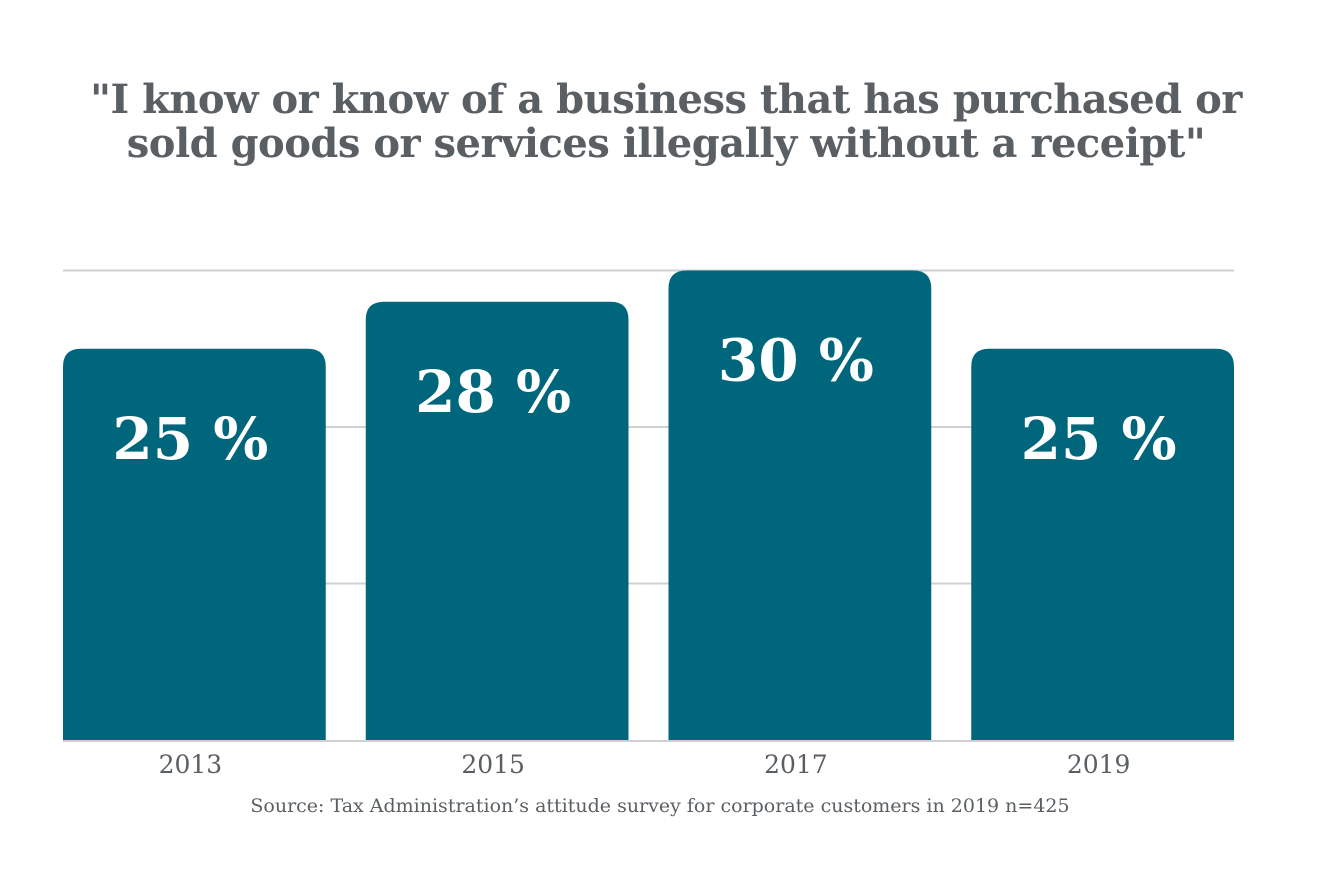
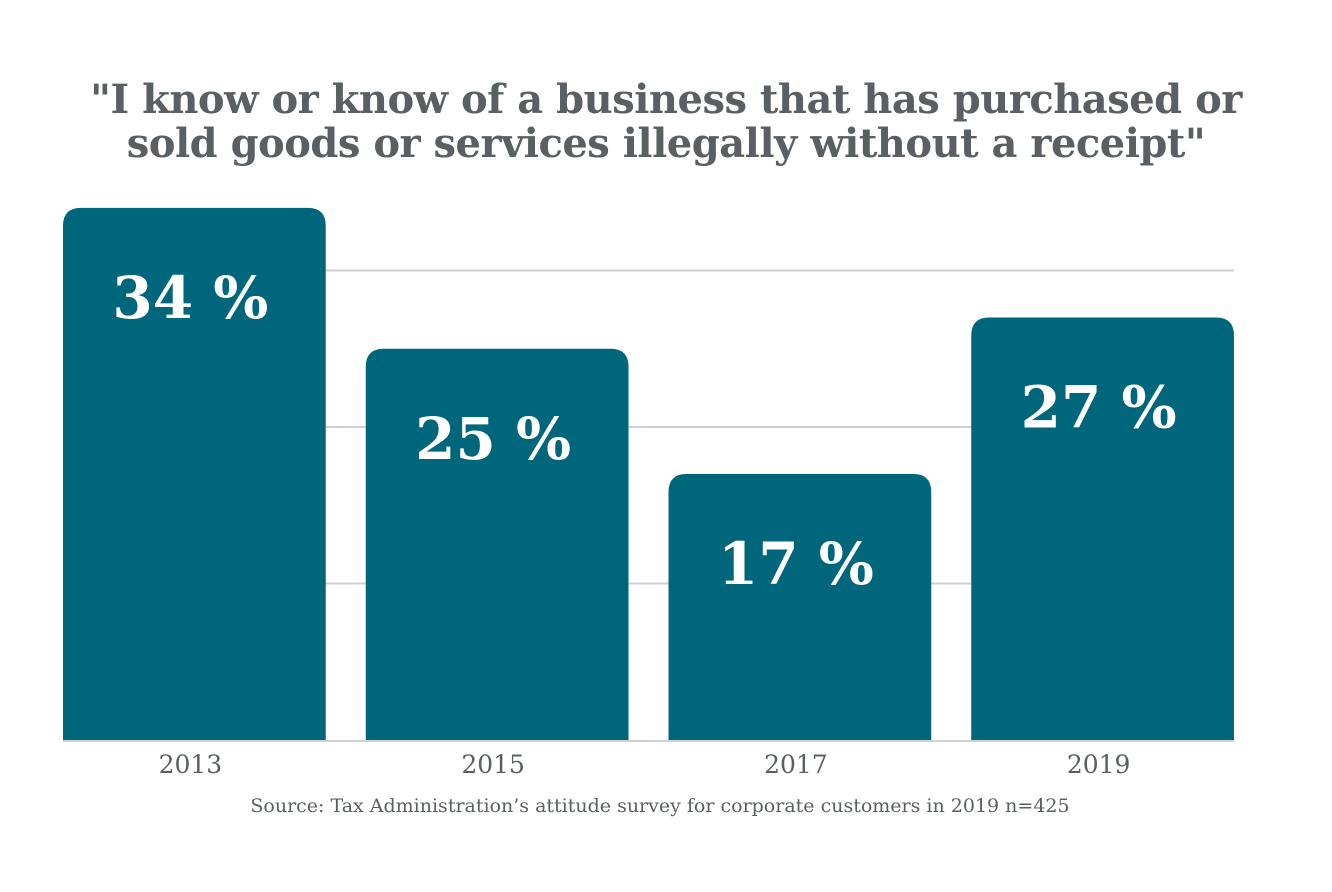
2013: 25 -> 34
2015: 28 -> 25
2017: 30 -> 17
2019: 25 -> 27
